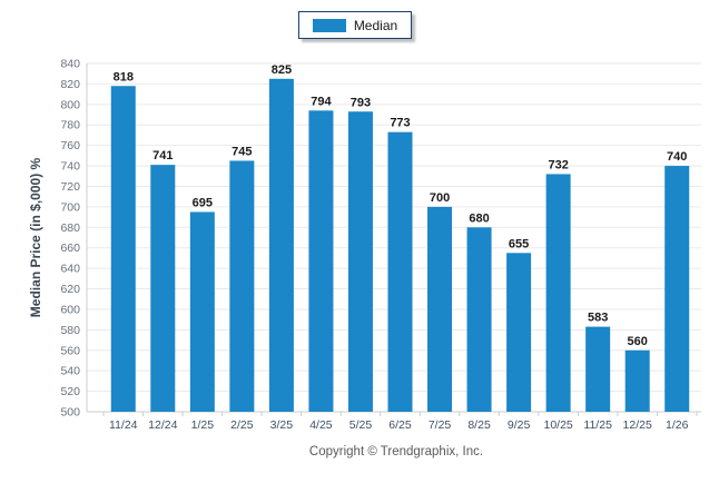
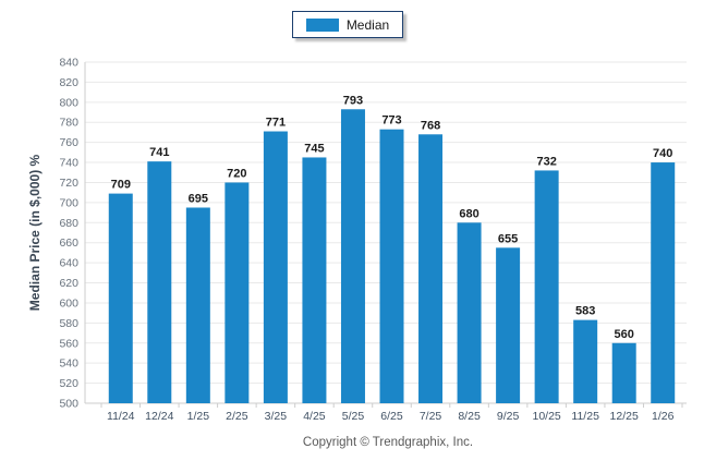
11/24: 818 -> 709
2/25: 745 -> 720
3/25: 825 -> 771
4/25: 794 -> 745
7/25: 700 -> 768
